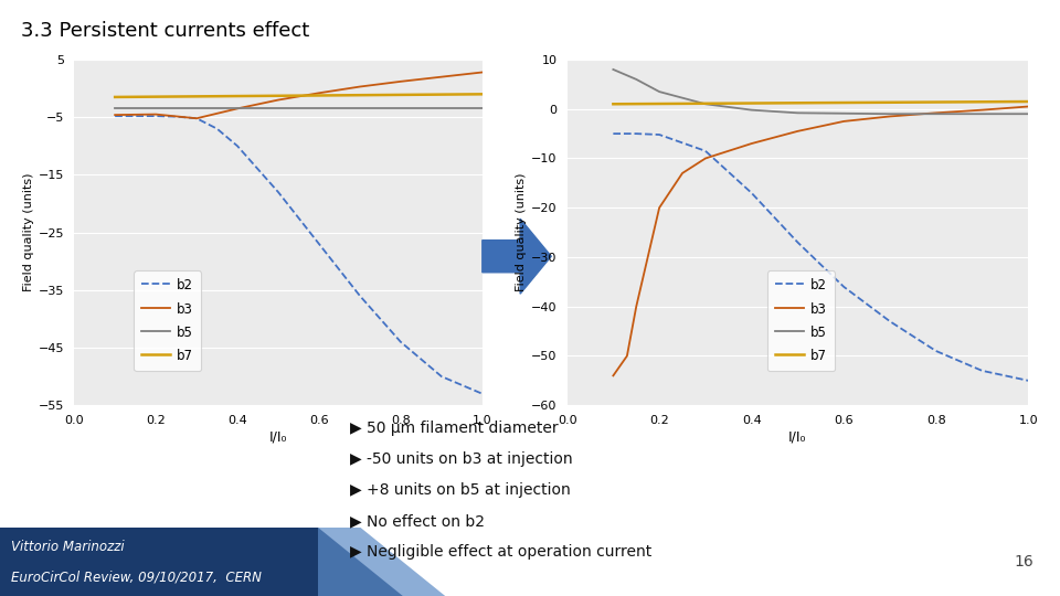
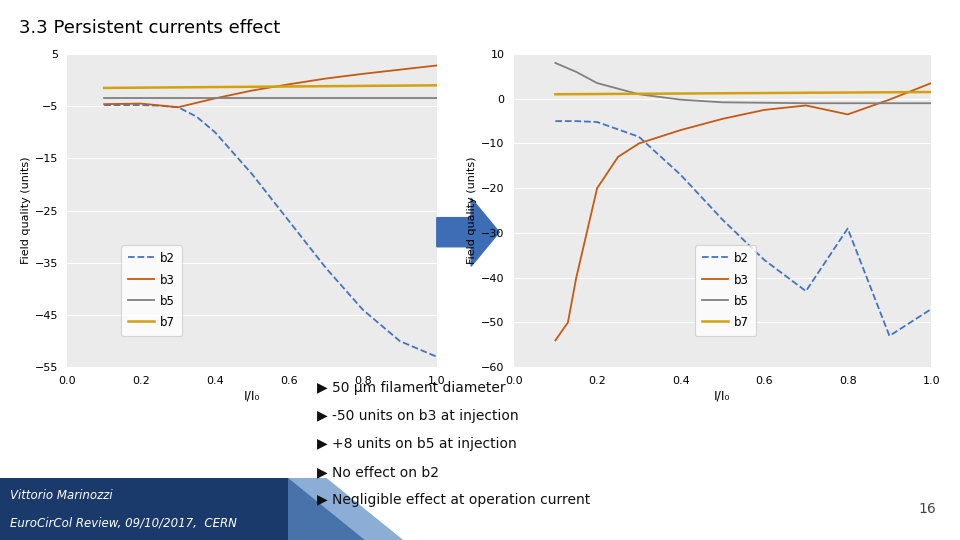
b2/0.8: -49.0 -> -29.0
b3/0.8: -0.8 -> -3.5
b2/1.0: -55.0 -> -47.0
b3/1.0: 0.5 -> 3.5
